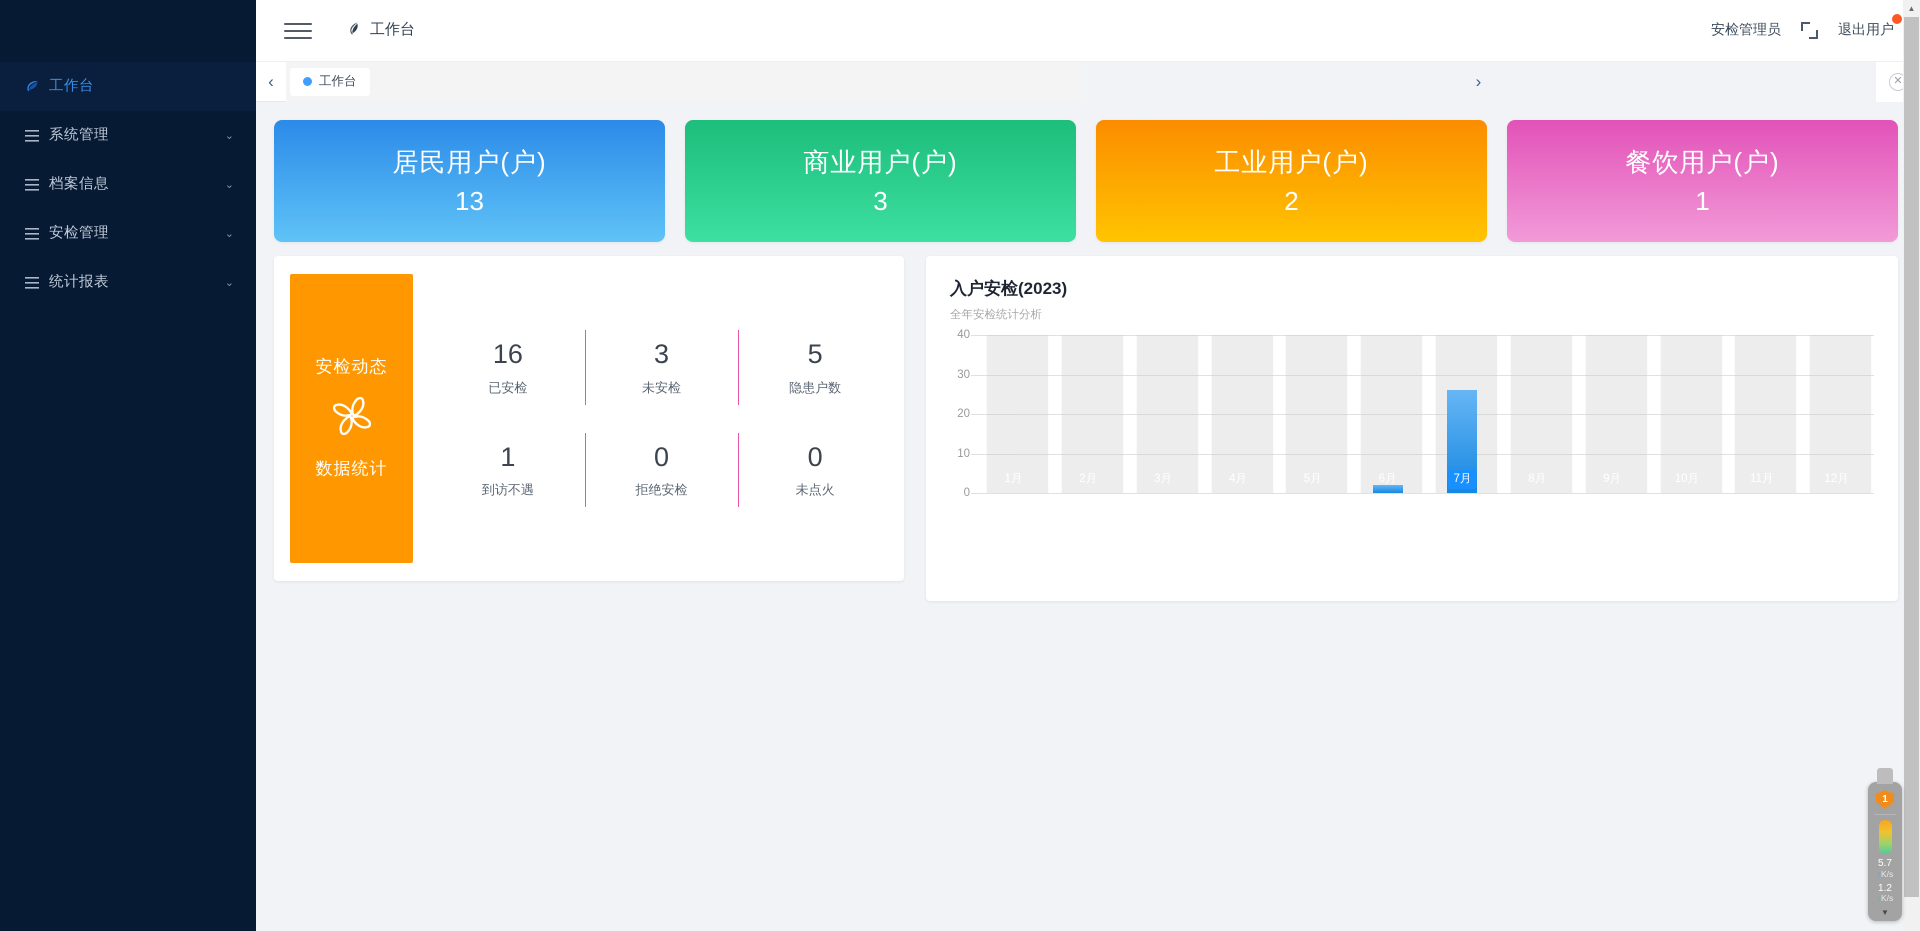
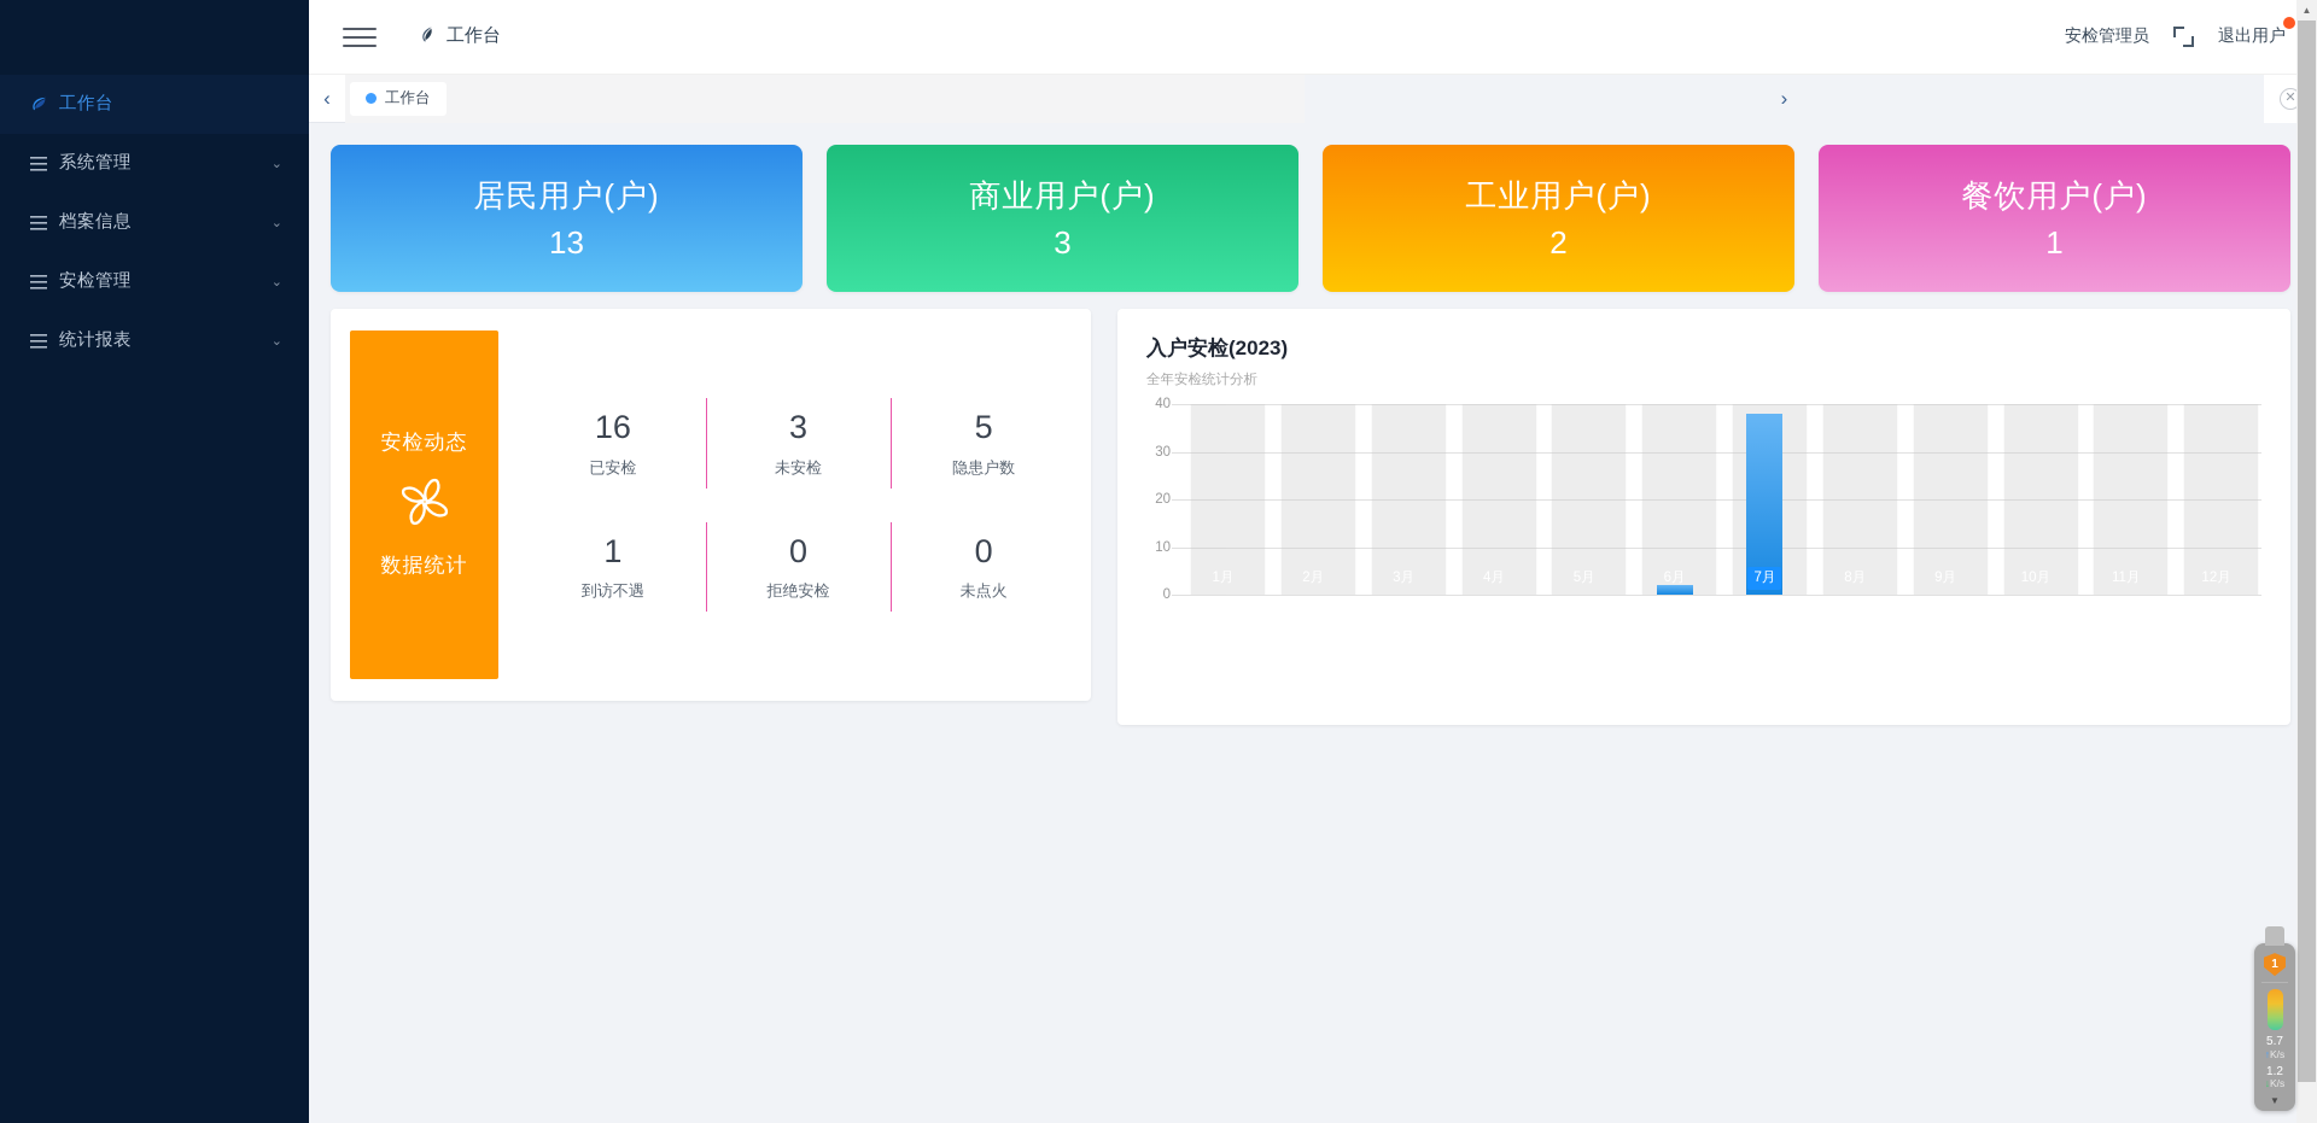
7月: 26 -> 38
